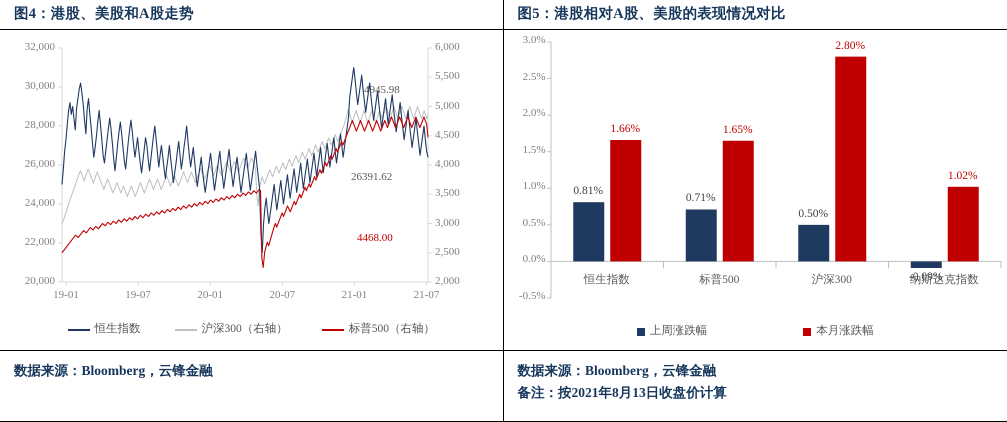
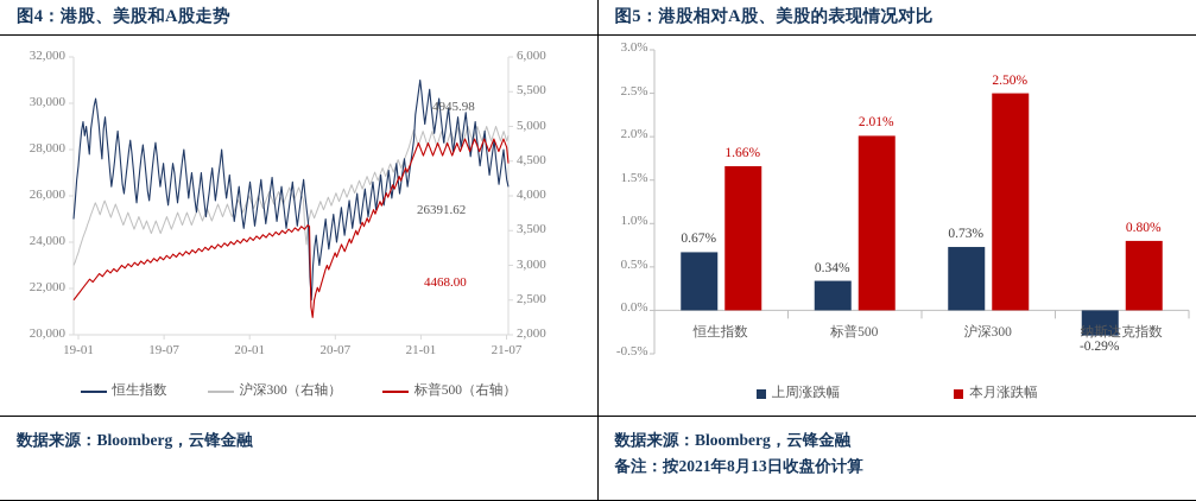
图5：港股相对A股、美股的表现情况对比/上周涨跌幅/恒生指数: 0.81% -> 0.67%
图5：港股相对A股、美股的表现情况对比/上周涨跌幅/标普500: 0.71% -> 0.34%
图5：港股相对A股、美股的表现情况对比/本月涨跌幅/标普500: 1.65% -> 2.01%
图5：港股相对A股、美股的表现情况对比/上周涨跌幅/沪深300: 0.50% -> 0.73%
图5：港股相对A股、美股的表现情况对比/本月涨跌幅/沪深300: 2.80% -> 2.50%
图5：港股相对A股、美股的表现情况对比/上周涨跌幅/纳斯达克指数: -0.09% -> -0.29%
图5：港股相对A股、美股的表现情况对比/本月涨跌幅/纳斯达克指数: 1.02% -> 0.80%
